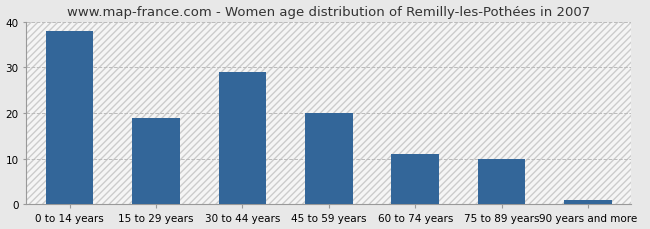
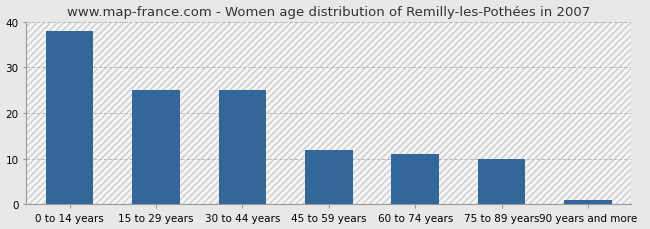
15 to 29 years: 19 -> 25
30 to 44 years: 29 -> 25
45 to 59 years: 20 -> 12
